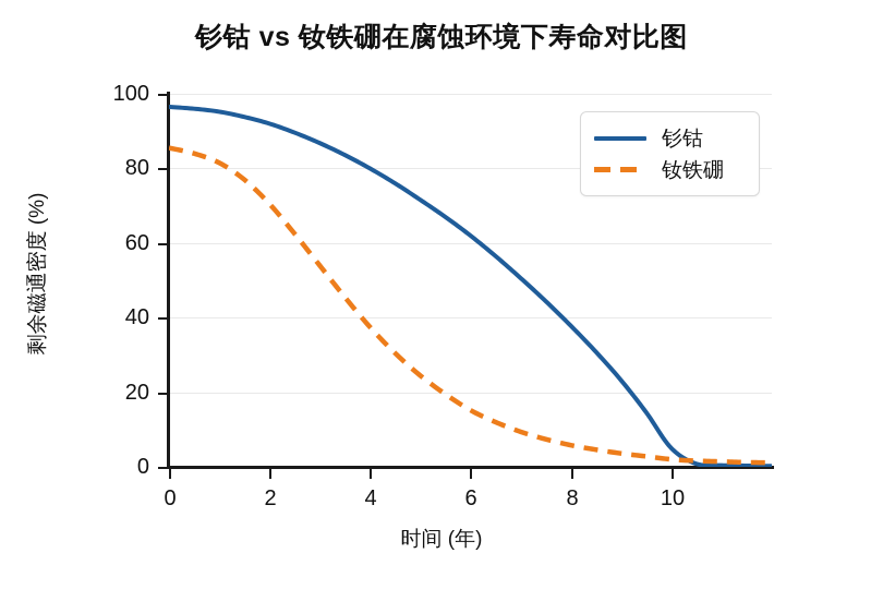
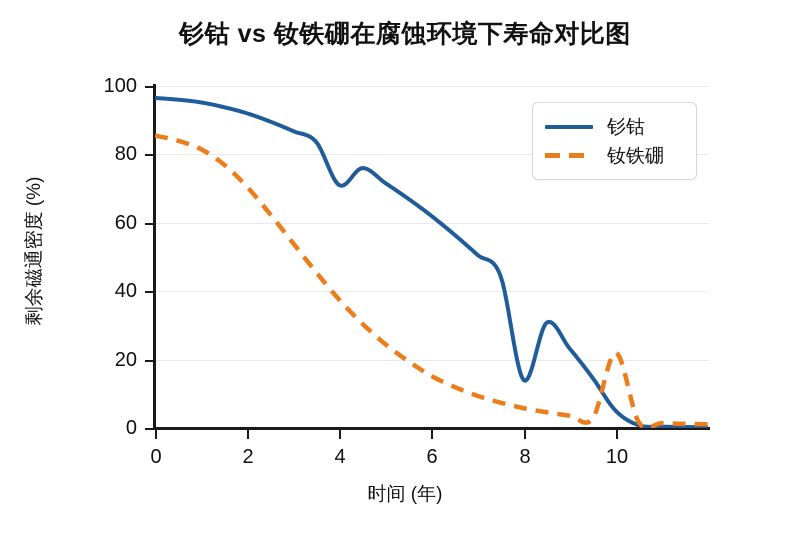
钐钴/4: 80 -> 71
钐钴/8: 38 -> 14
钕铁硼/10: 2 -> 22
